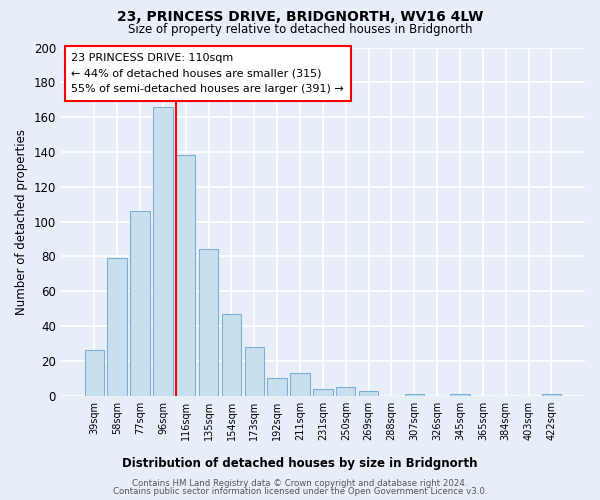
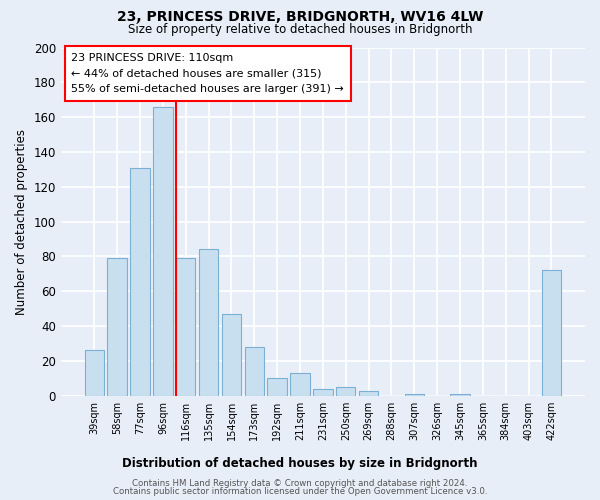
77sqm: 106 -> 131
116sqm: 138 -> 79
422sqm: 1 -> 72
